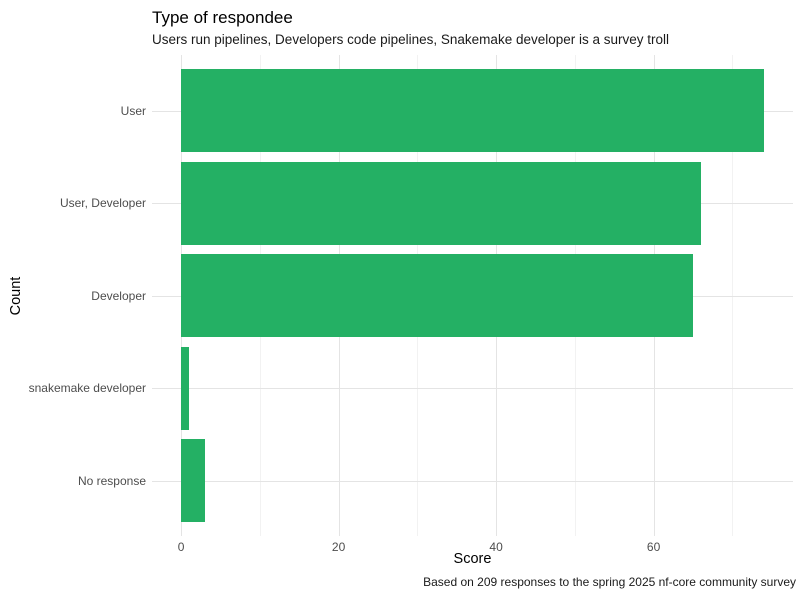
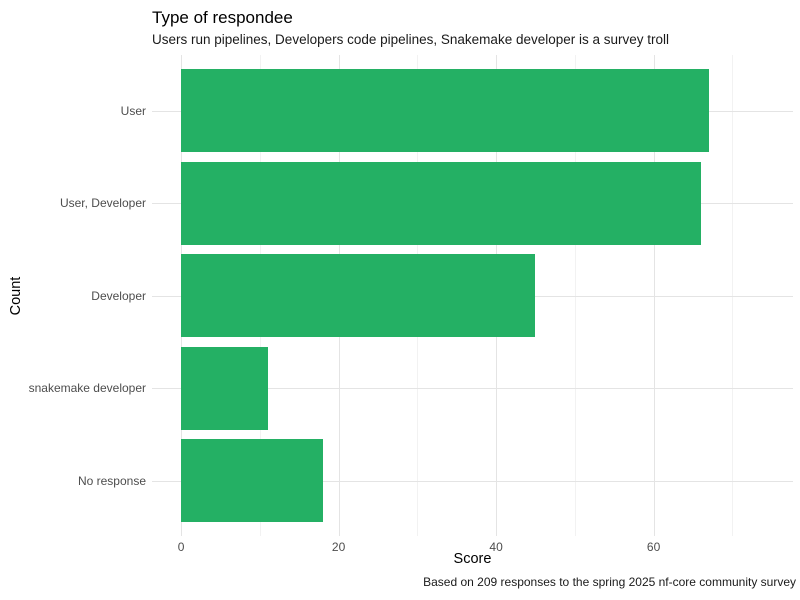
User: 74 -> 67
Developer: 65 -> 45
snakemake developer: 1 -> 11
No response: 3 -> 18
